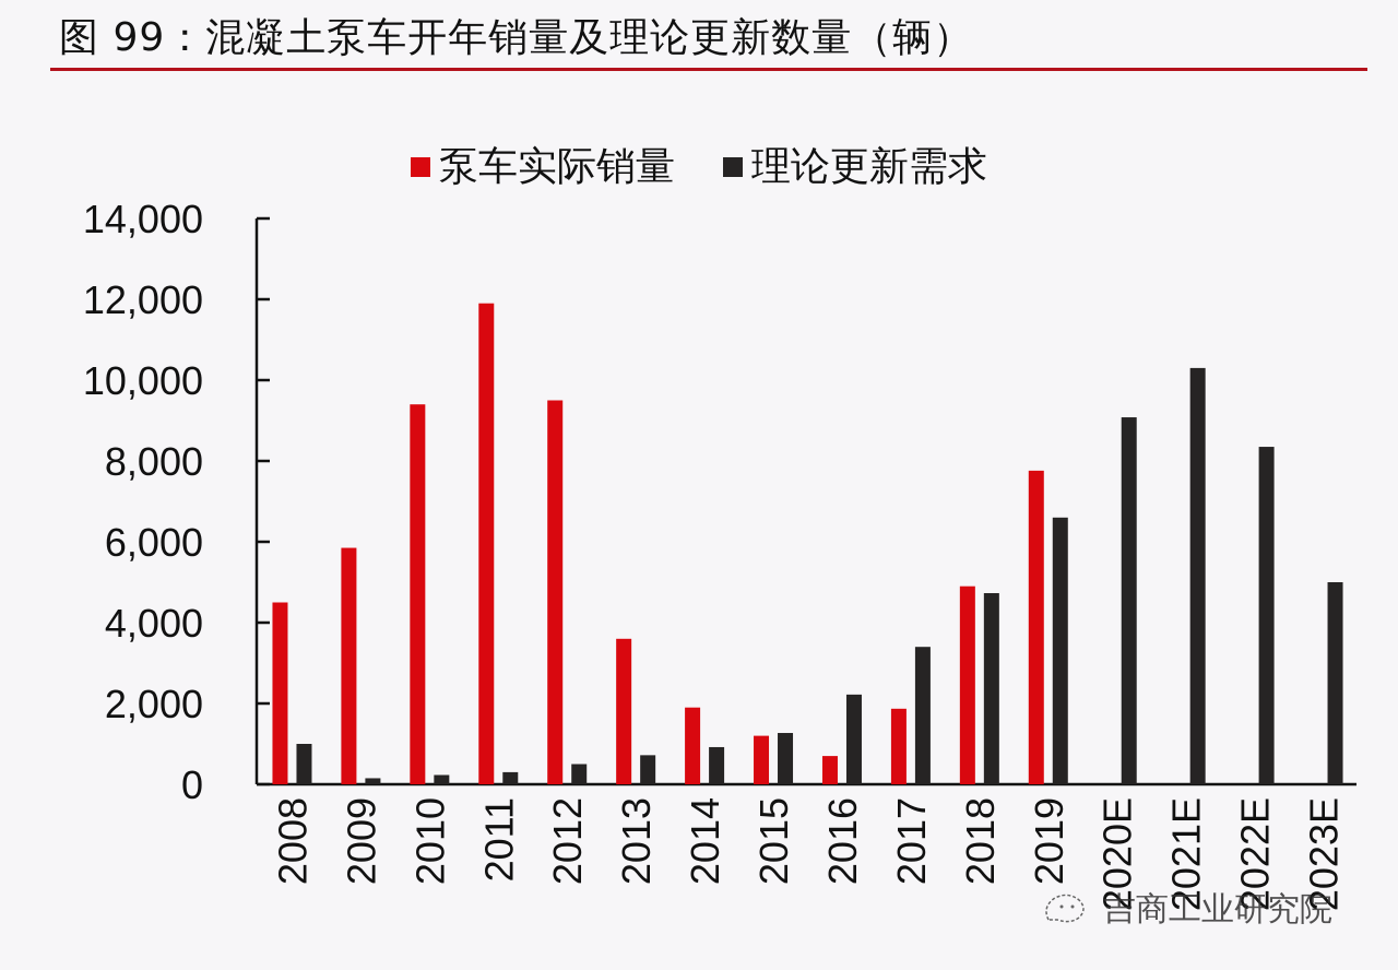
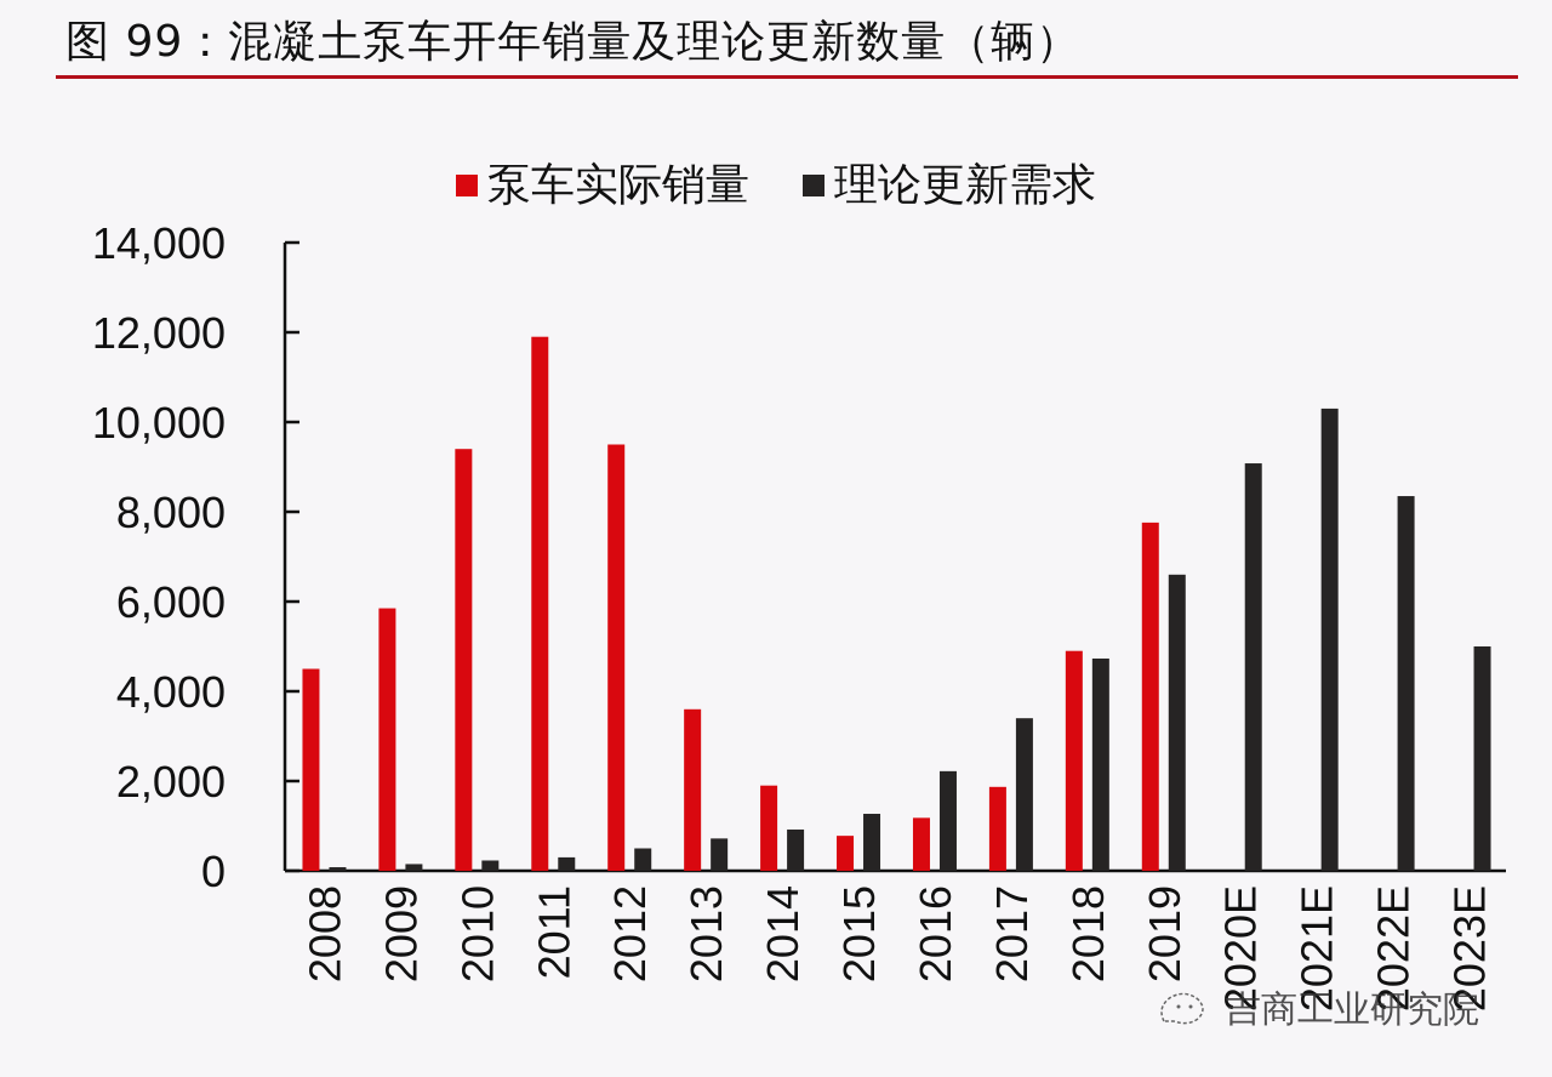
理论更新需求/2008: 1000 -> 100
泵车实际销量/2015: 1200 -> 800
泵车实际销量/2016: 700 -> 1200
